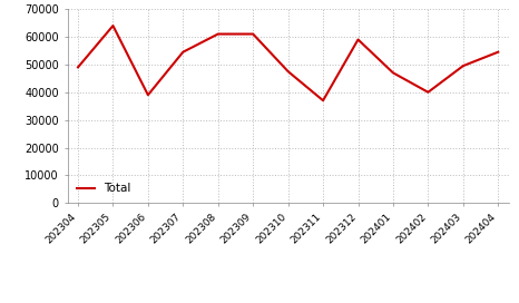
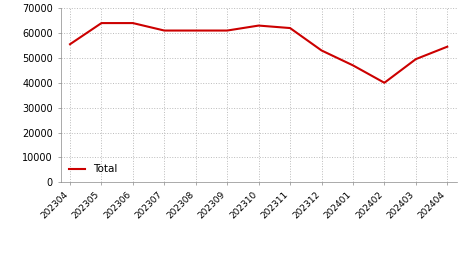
202304: 49000 -> 55500
202306: 39000 -> 64000
202307: 54500 -> 61000
202310: 47500 -> 63000
202311: 37000 -> 62000
202312: 59000 -> 53000
